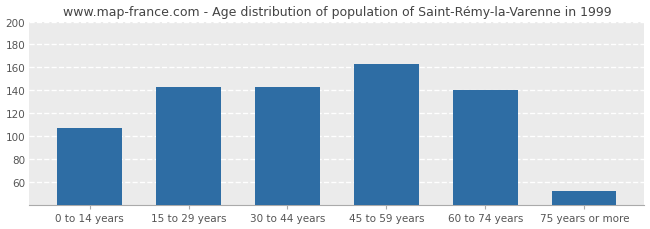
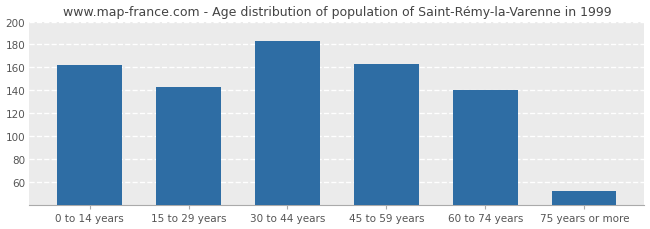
0 to 14 years: 107 -> 162
30 to 44 years: 143 -> 183
